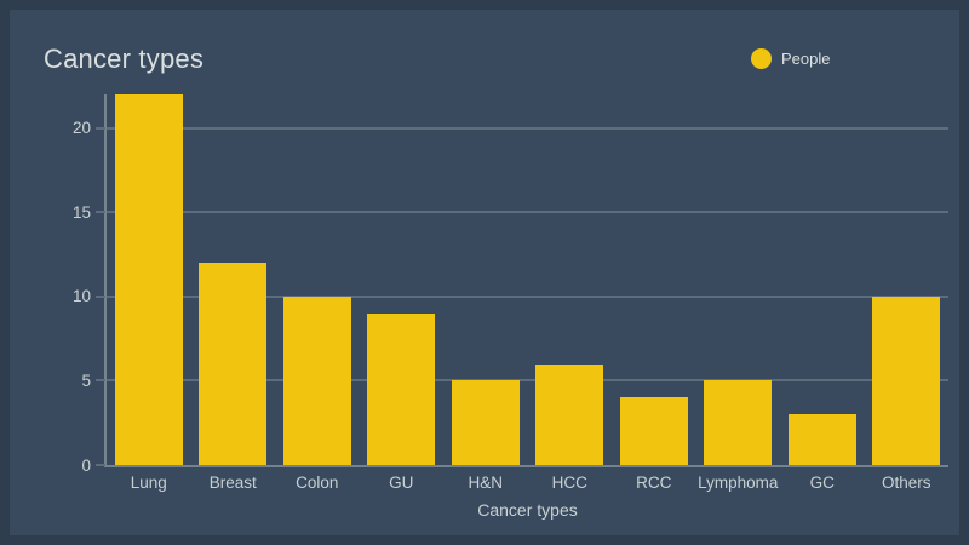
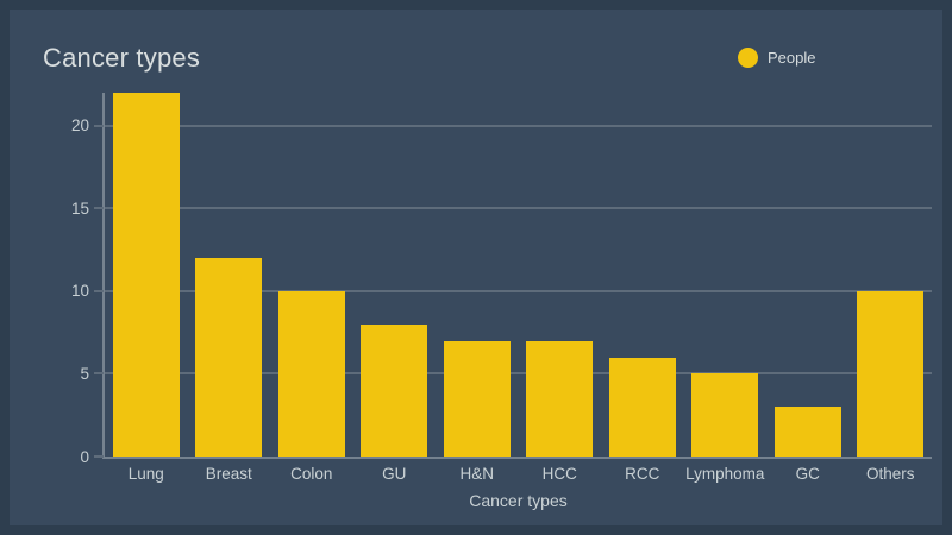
GU: 9 -> 8
H&N: 5 -> 7
HCC: 6 -> 7
RCC: 4 -> 6
